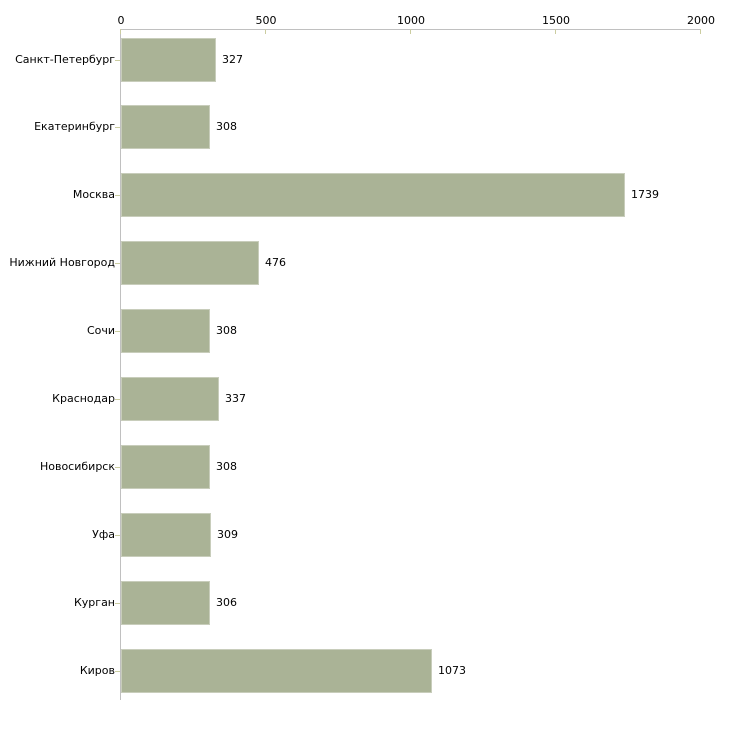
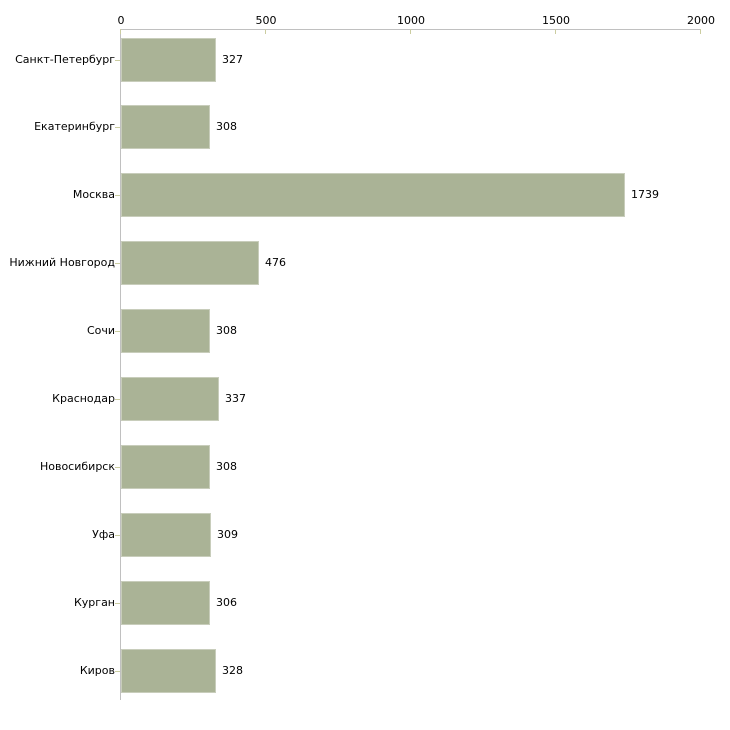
Киров: 1073 -> 328
